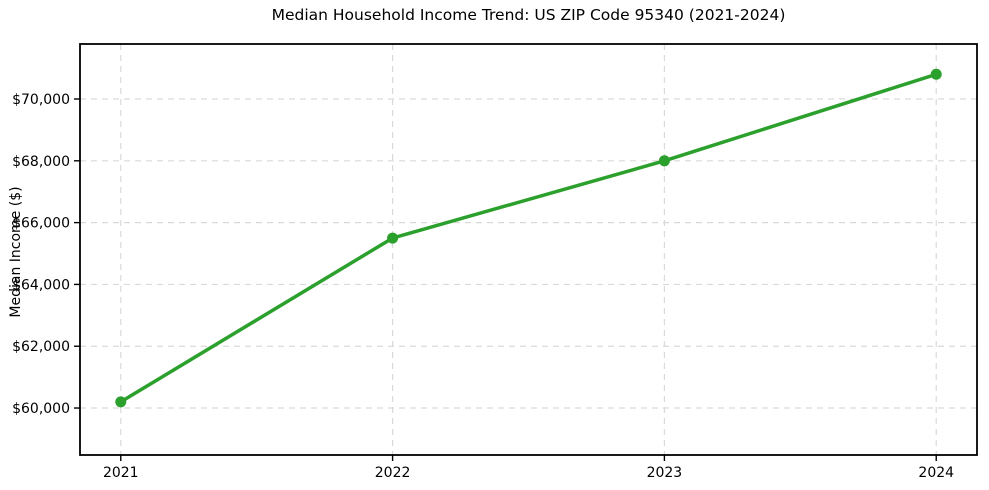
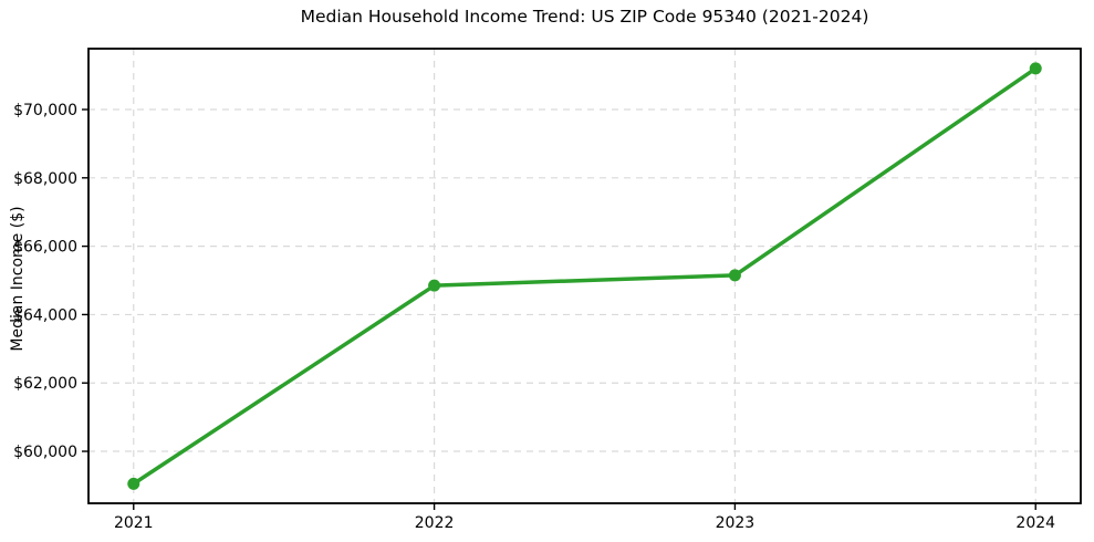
2021: $60200 -> $59000
2022: $65500 -> $64800
2023: $68000 -> $65200
2024: $70800 -> $71200
